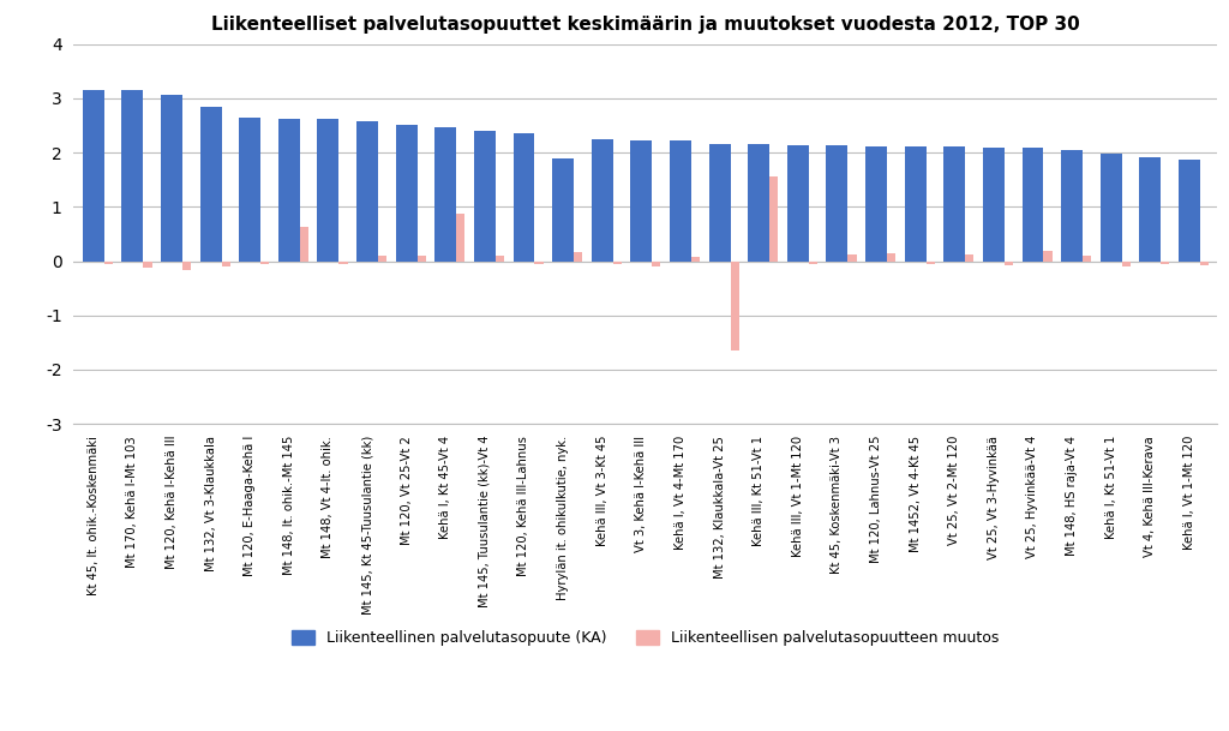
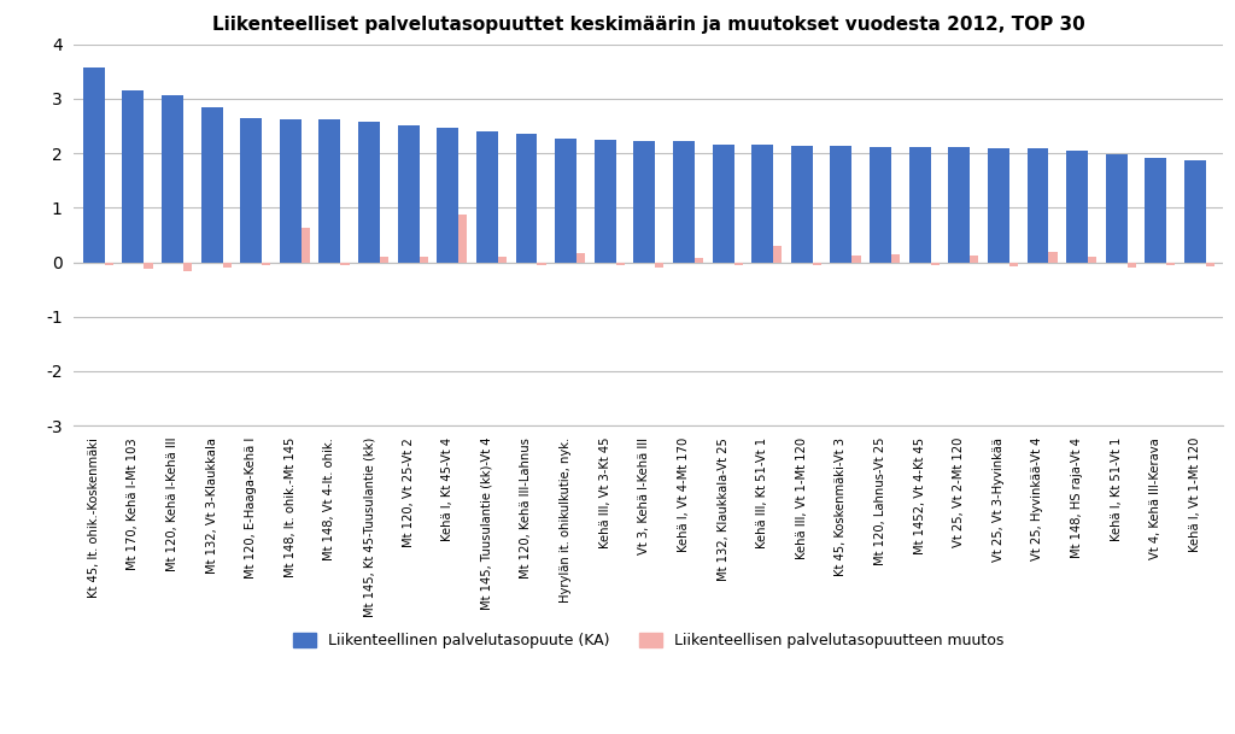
Liikenteellinen palvelutasopuute (KA)/Kt 45, It. ohik.-Koskenmäki: 3.15 -> 3.57
Liikenteellinen palvelutasopuute (KA)/Hyrylän it. ohikulkutie, nyk.: 1.90 -> 2.27
Liikenteellisen palvelutasopuutteen muutos/Mt 132, Klaukkala-Vt 25: -1.65 -> -0.06
Liikenteellisen palvelutasopuutteen muutos/Kehä III, Kt 51-Vt 1: 1.55 -> 0.30
